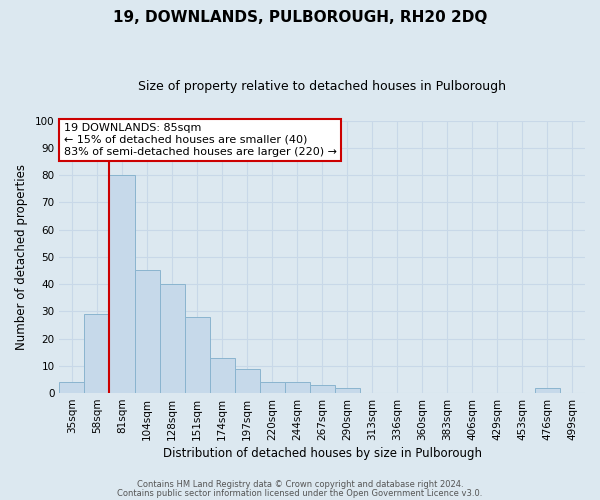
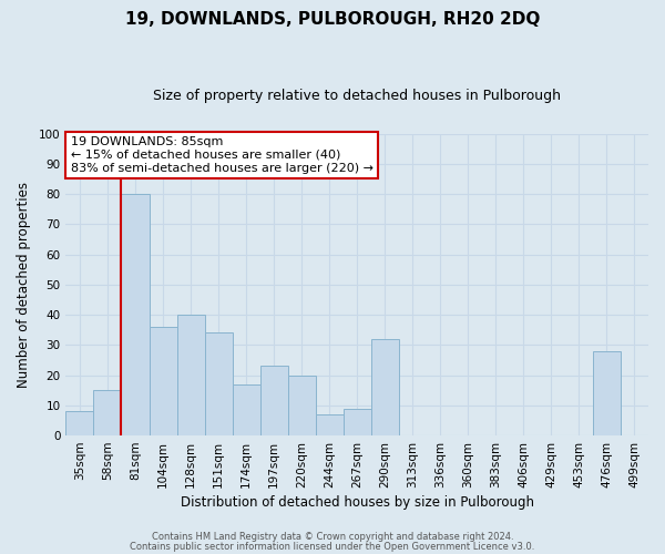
35sqm: 4 -> 8
58sqm: 29 -> 15
104sqm: 45 -> 36
151sqm: 28 -> 34
174sqm: 13 -> 17
197sqm: 9 -> 23
220sqm: 4 -> 20
244sqm: 4 -> 7
267sqm: 3 -> 9
290sqm: 2 -> 32
476sqm: 2 -> 28
